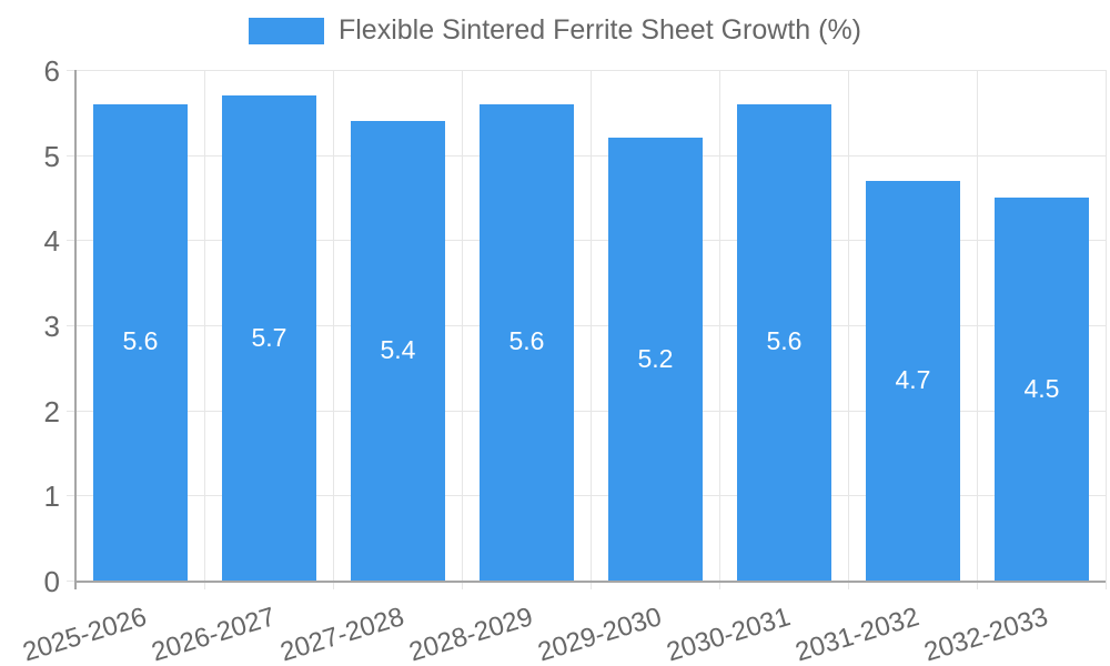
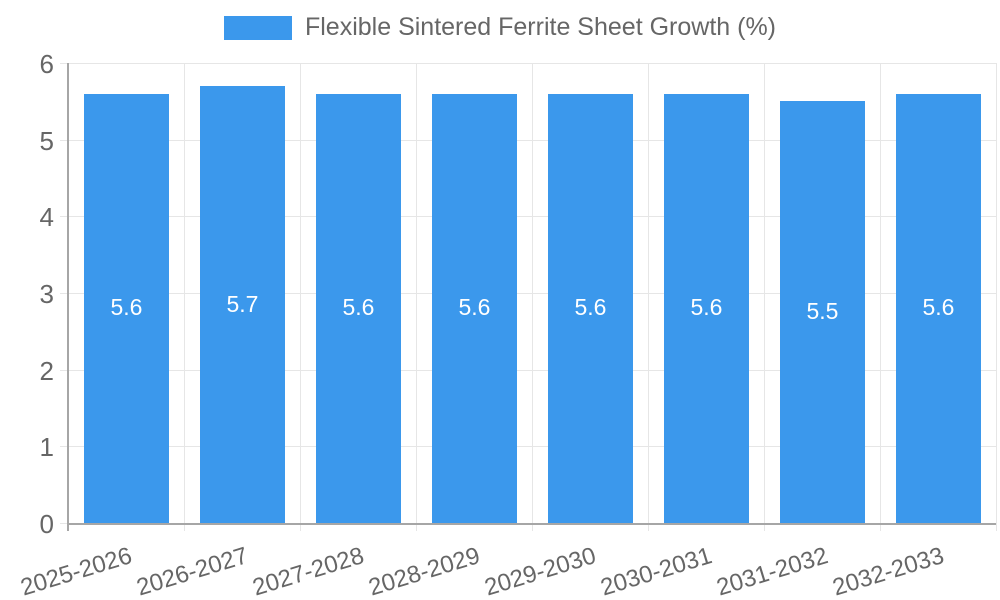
2027-2028: 5.4 -> 5.6
2029-2030: 5.2 -> 5.6
2031-2032: 4.7 -> 5.5
2032-2033: 4.5 -> 5.6
